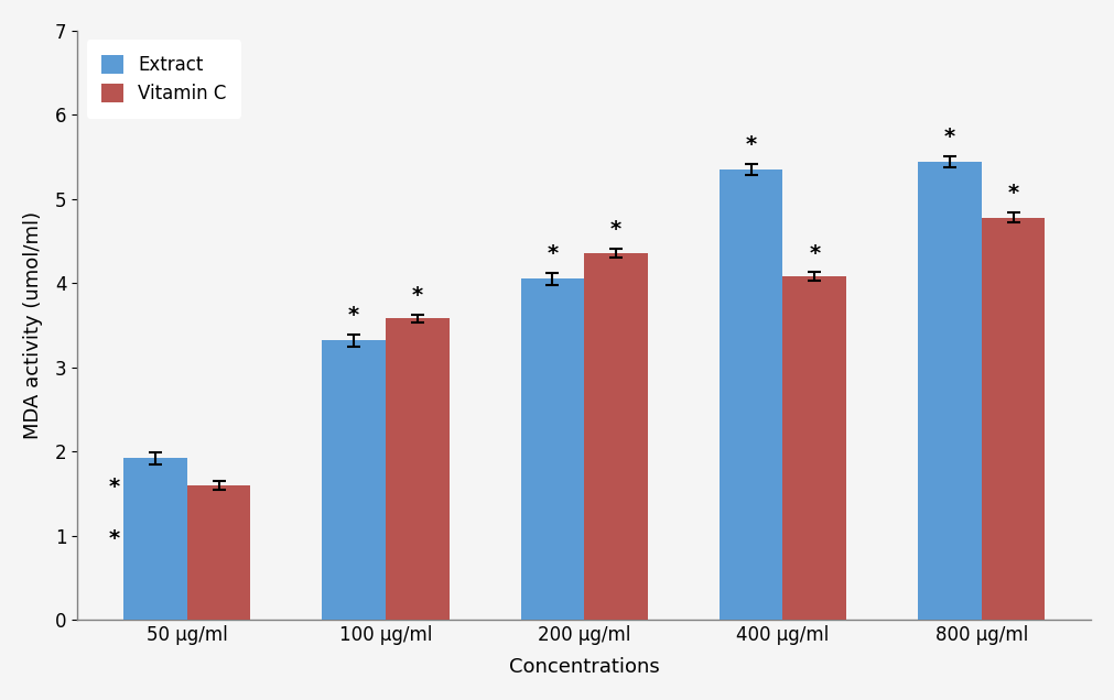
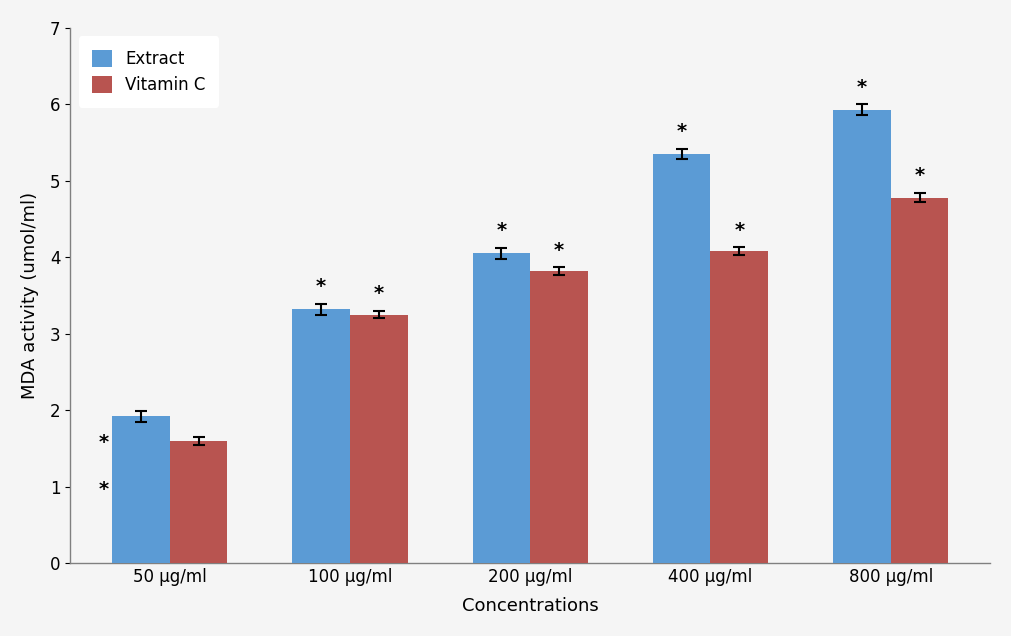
Vitamin C/100 μg/ml: 3.58 -> 3.25
Vitamin C/200 μg/ml: 4.36 -> 3.82
Extract/800 μg/ml: 5.44 -> 5.93
